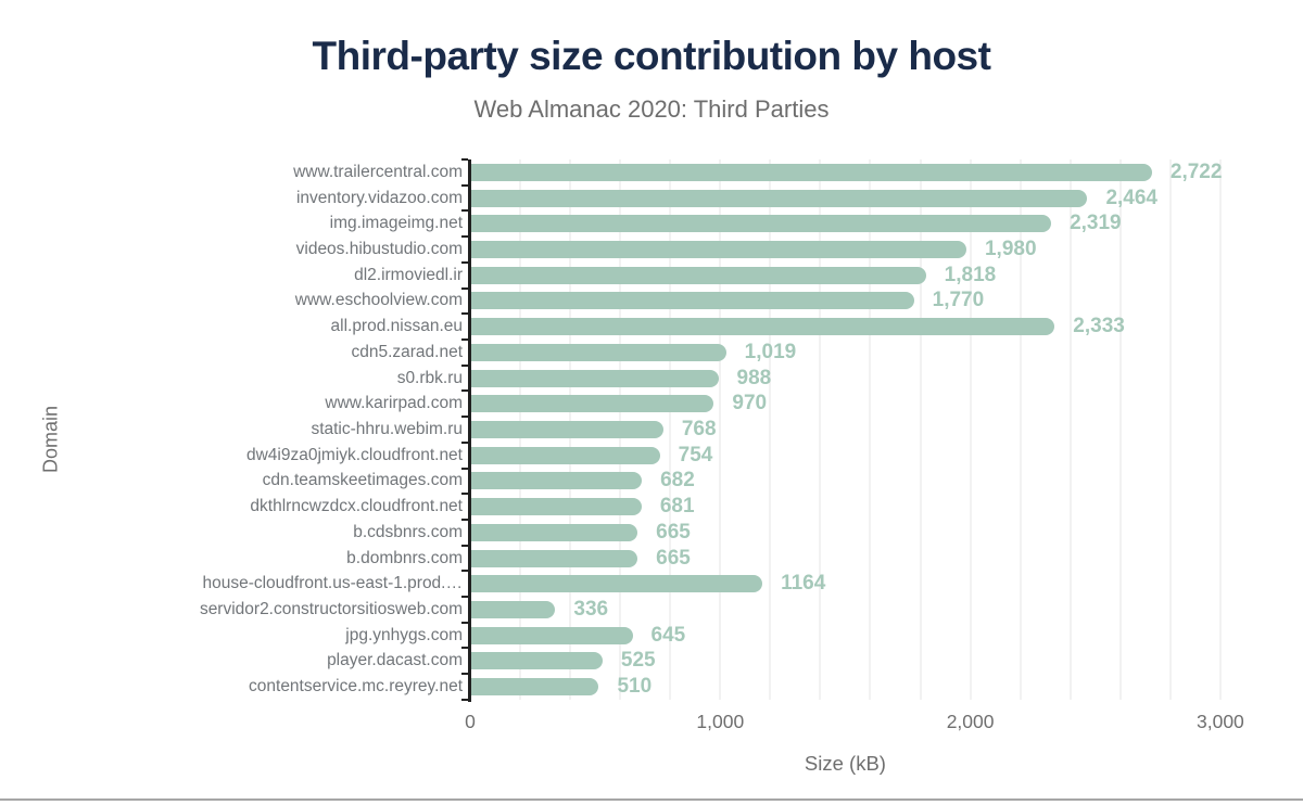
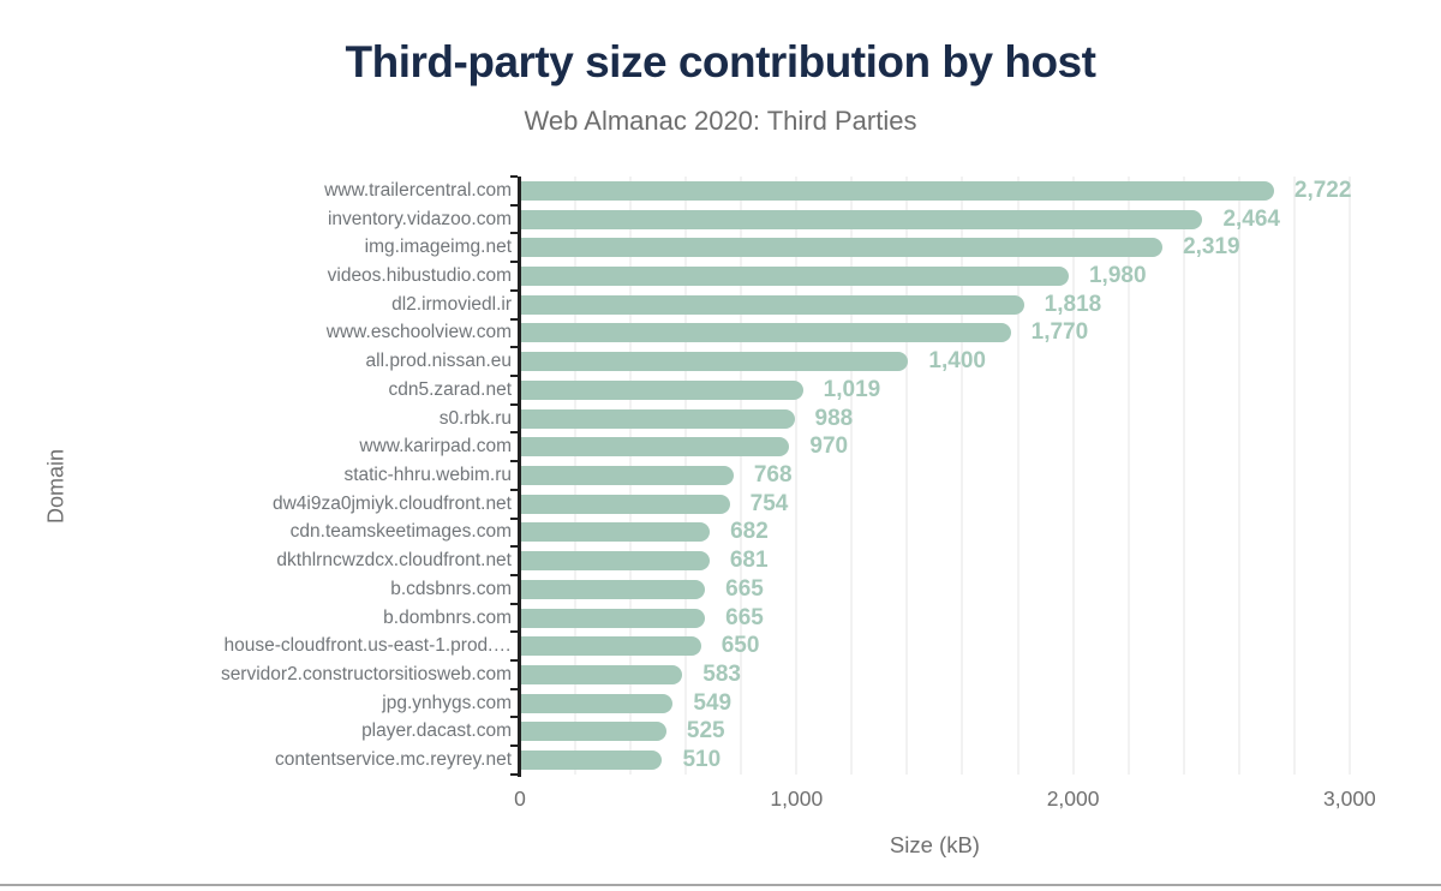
all.prod.nissan.eu: 2,333 -> 1,400
house-cloudfront.us-east-1.prod.…: 1164 -> 650
servidor2.constructorsitiosweb.com: 336 -> 583
jpg.ynhygs.com: 645 -> 549
